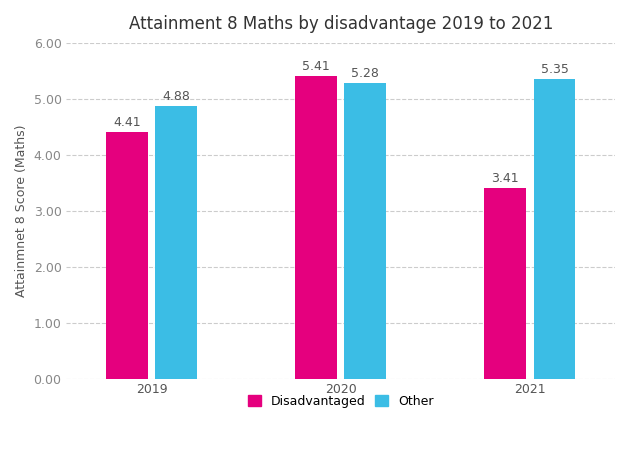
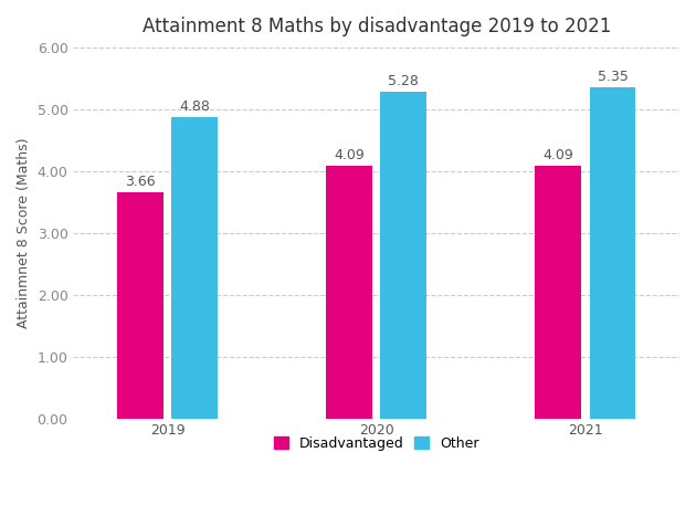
Disadvantaged/2019: 4.41 -> 3.66
Disadvantaged/2020: 5.41 -> 4.09
Disadvantaged/2021: 3.41 -> 4.09
